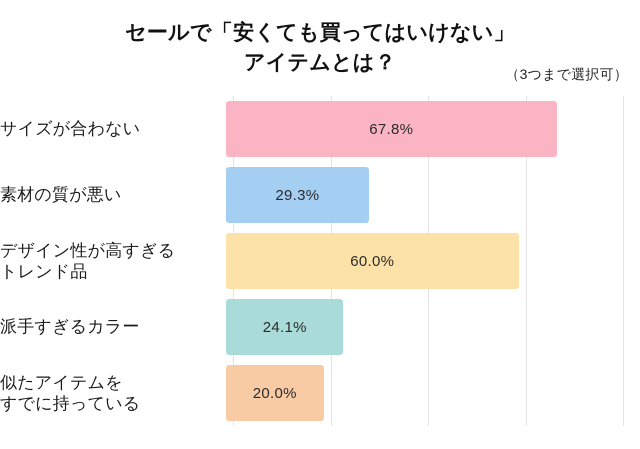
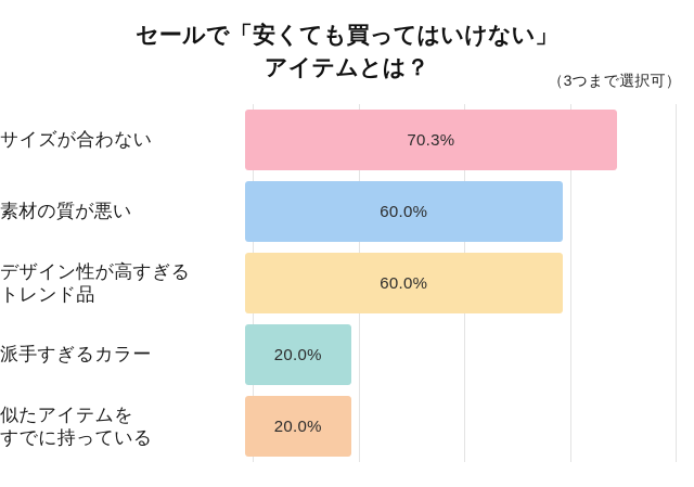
サイズが合わない: 67.8% -> 70.3%
素材の質が悪い: 29.3% -> 60.0%
派手すぎるカラー: 24.1% -> 20.0%
